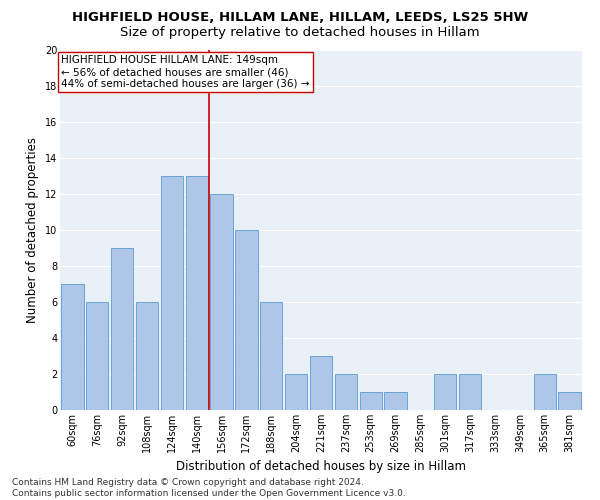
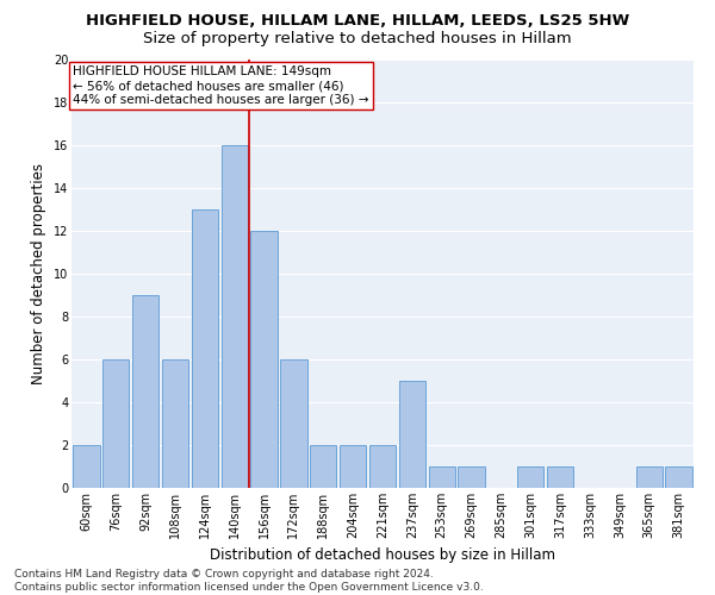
60sqm: 7 -> 2
140sqm: 13 -> 16
172sqm: 10 -> 6
188sqm: 6 -> 2
221sqm: 3 -> 2
237sqm: 2 -> 5
301sqm: 2 -> 1
317sqm: 2 -> 1
365sqm: 2 -> 1
